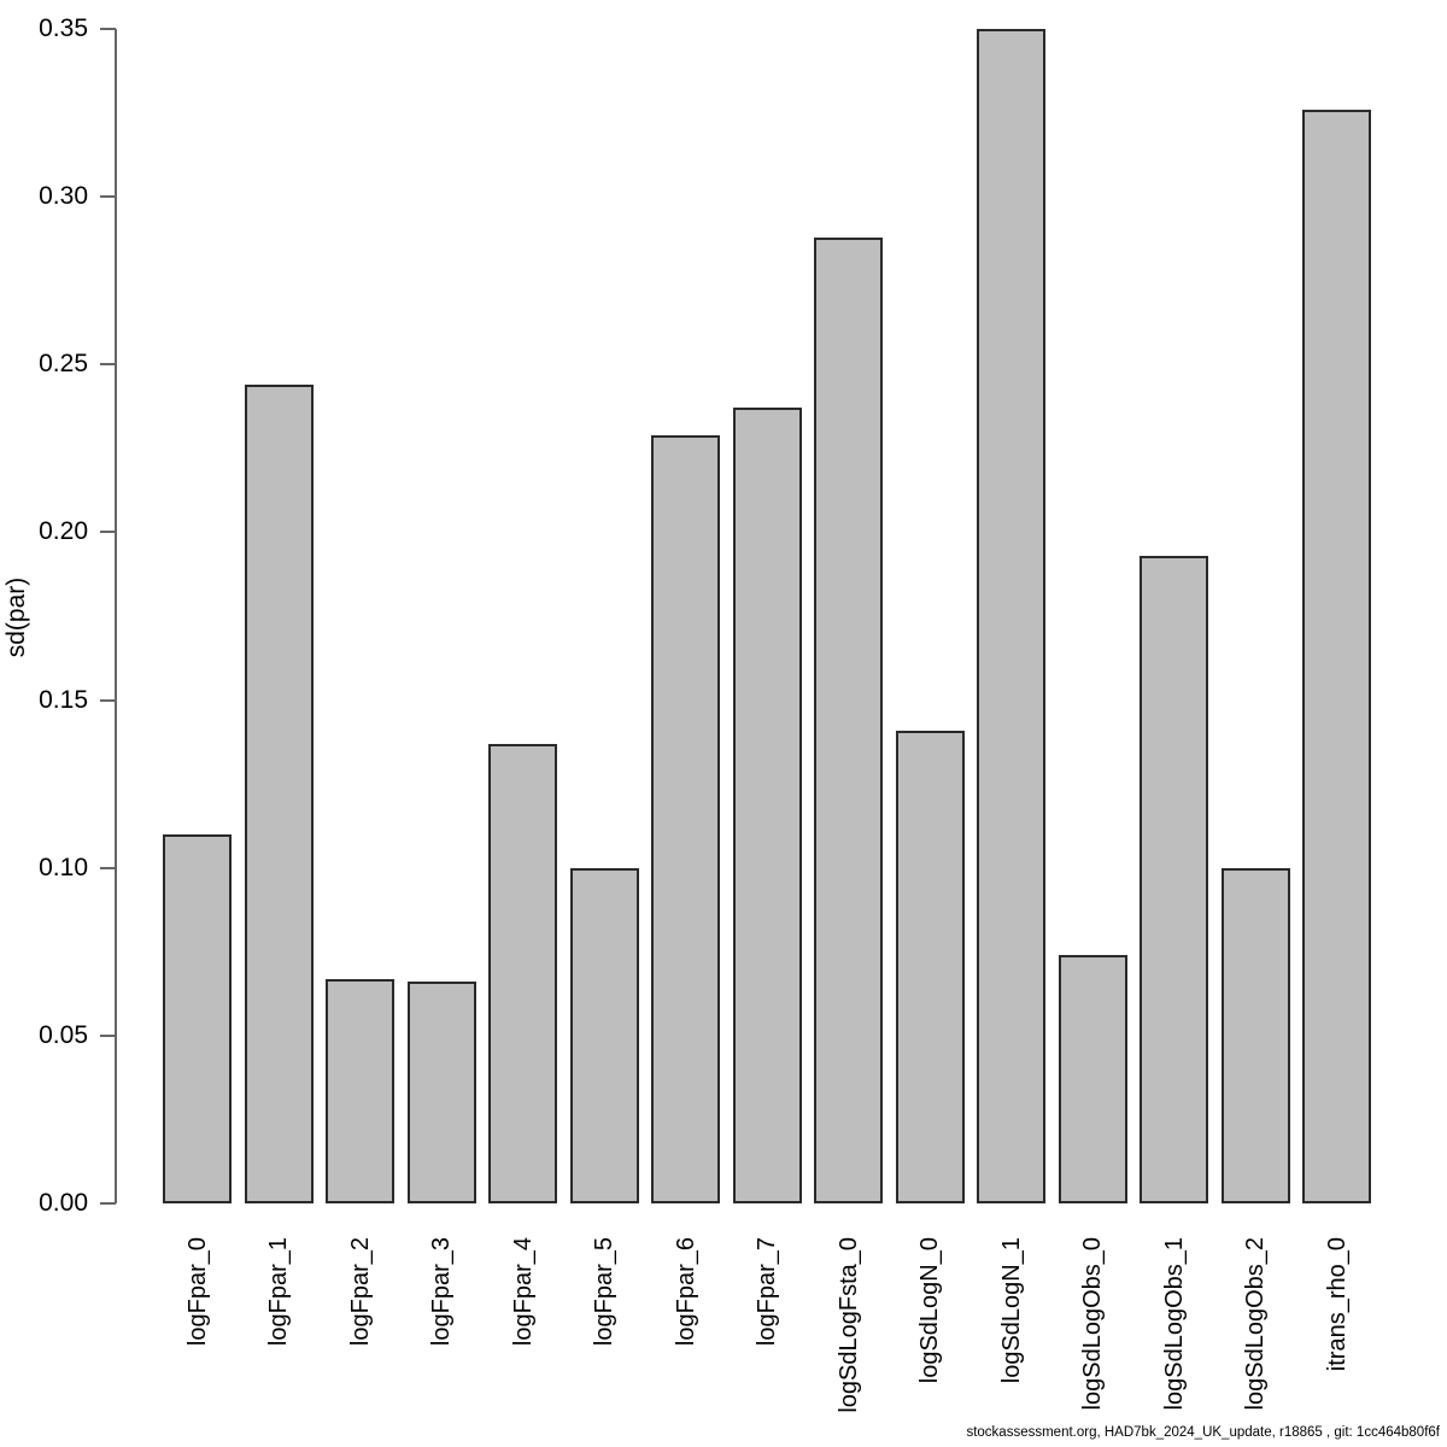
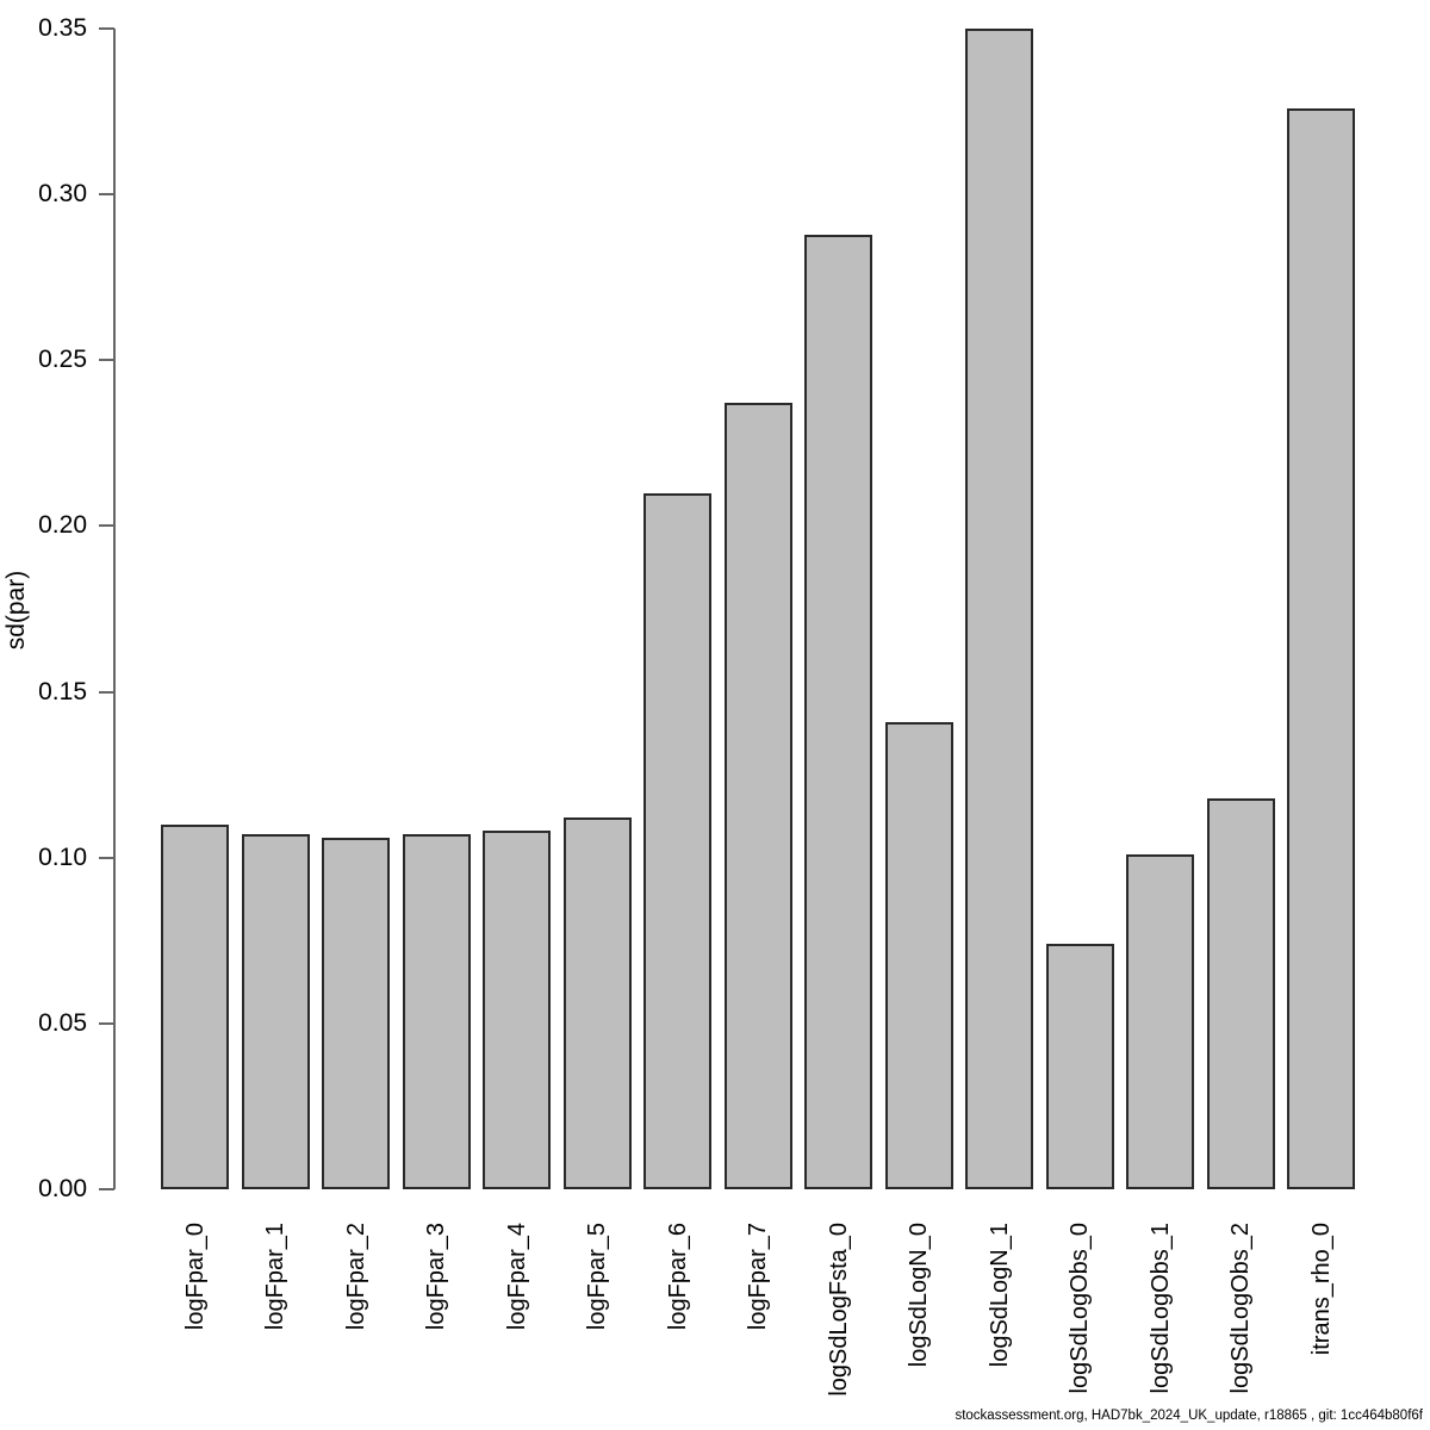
logFpar_1: 0.244 -> 0.107
logFpar_2: 0.067 -> 0.106
logFpar_3: 0.066 -> 0.107
logFpar_4: 0.137 -> 0.108
logFpar_5: 0.100 -> 0.112
logFpar_6: 0.229 -> 0.210
logSdLogObs_1: 0.193 -> 0.101
logSdLogObs_2: 0.100 -> 0.118
